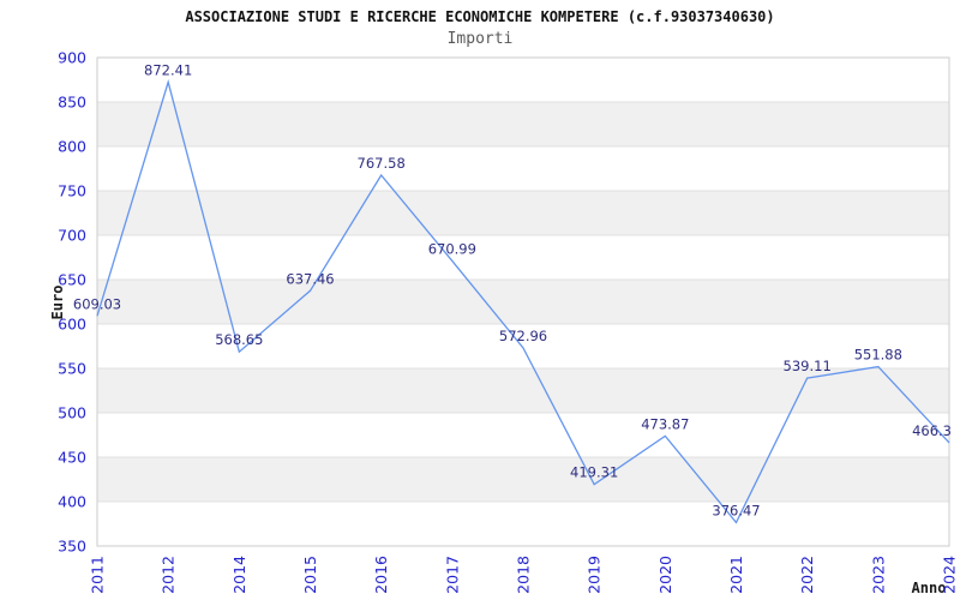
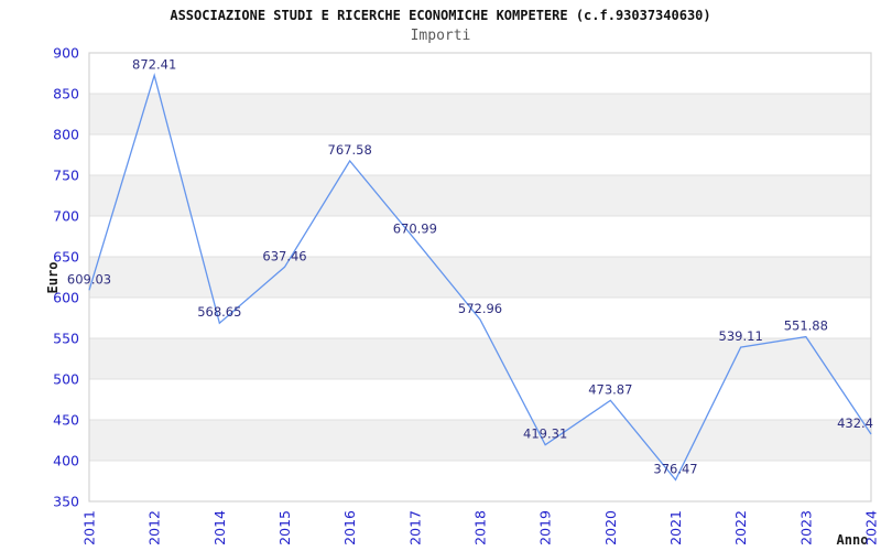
2024: 466.3 -> 432.4
